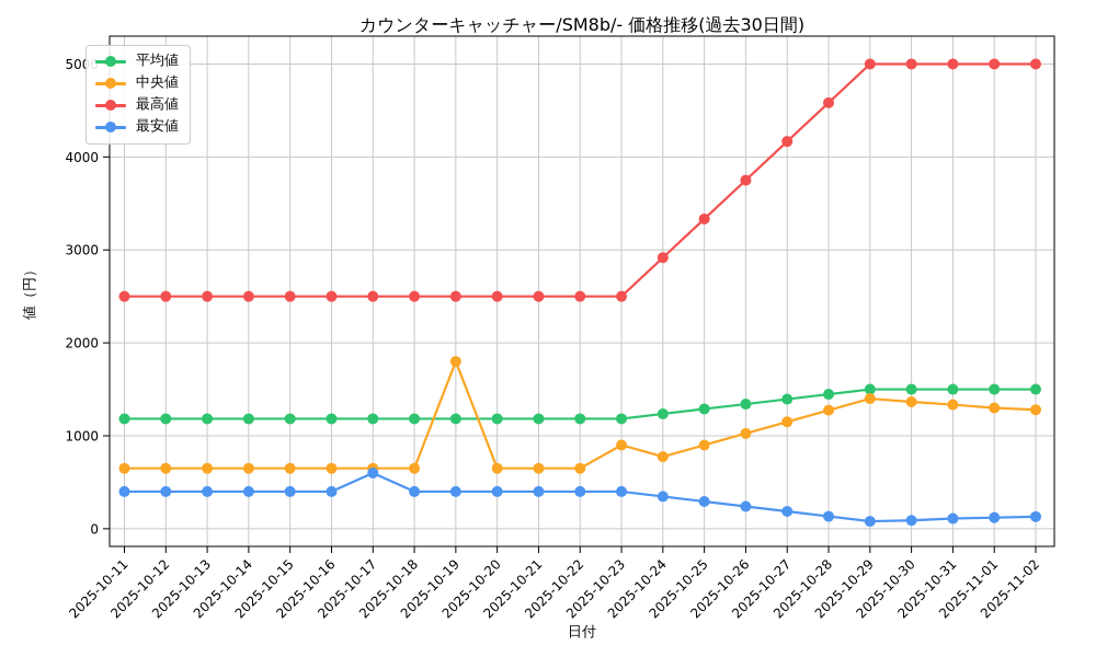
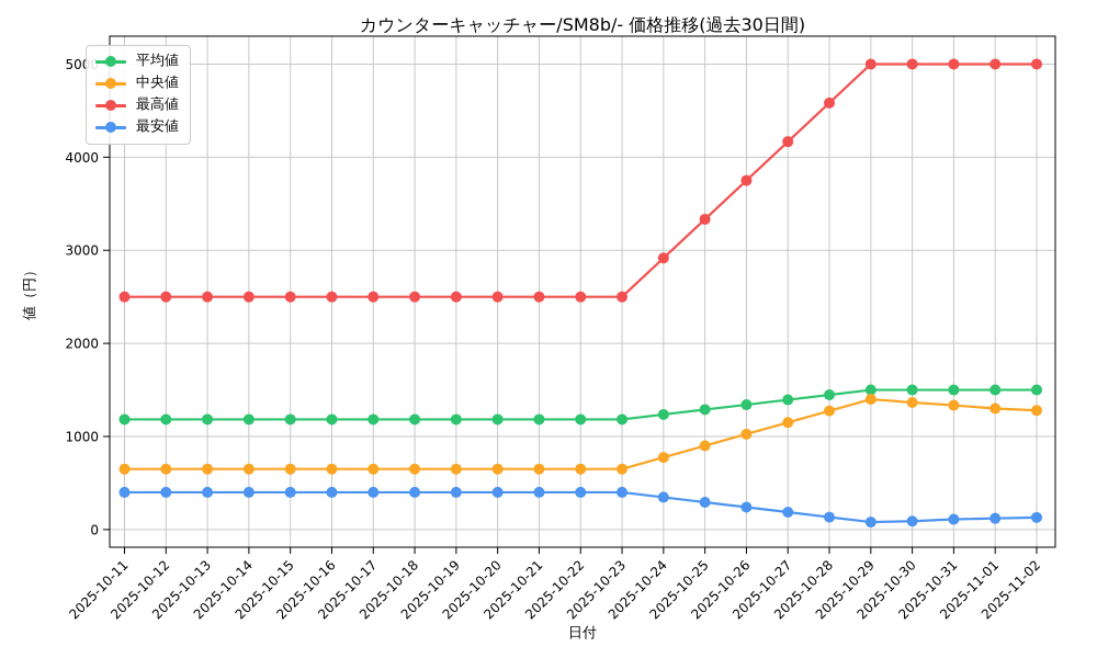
最安値/2025-10-17: 600 -> 400
中央値/2025-10-19: 1800 -> 600
中央値/2025-10-23: 900 -> 600
